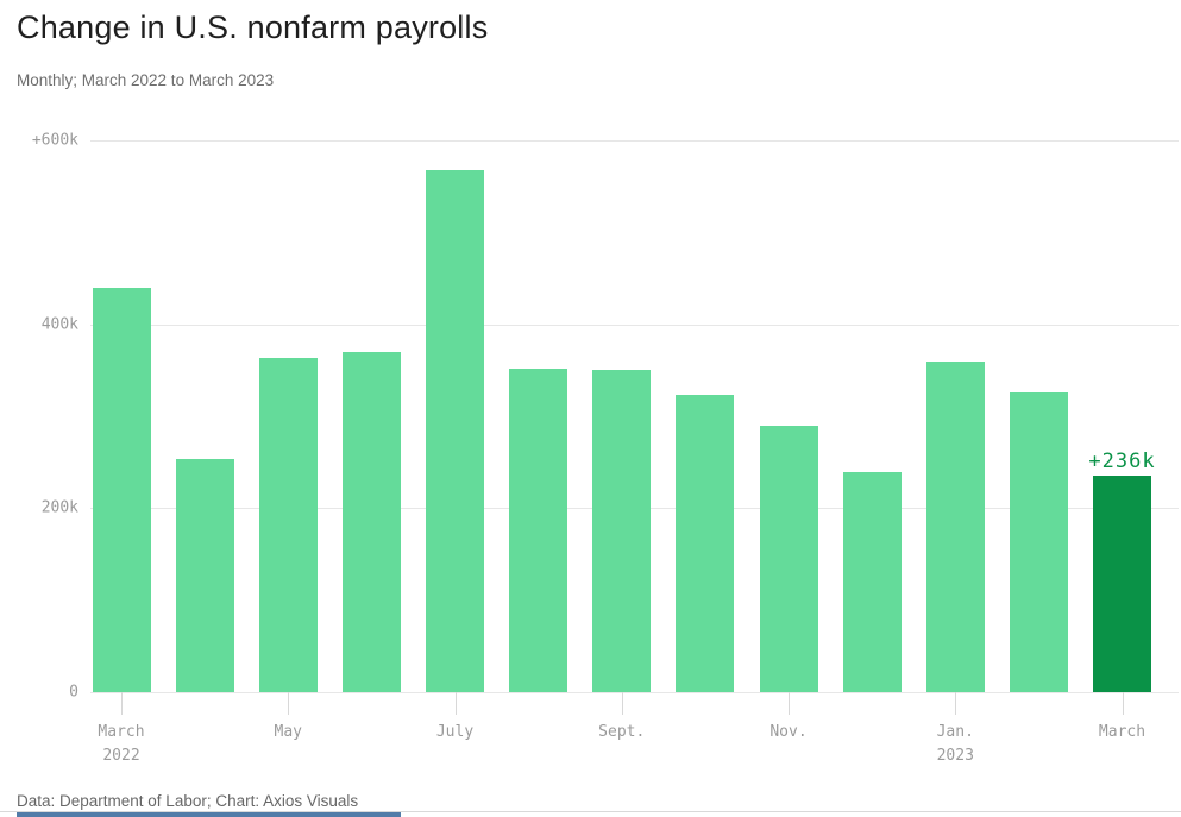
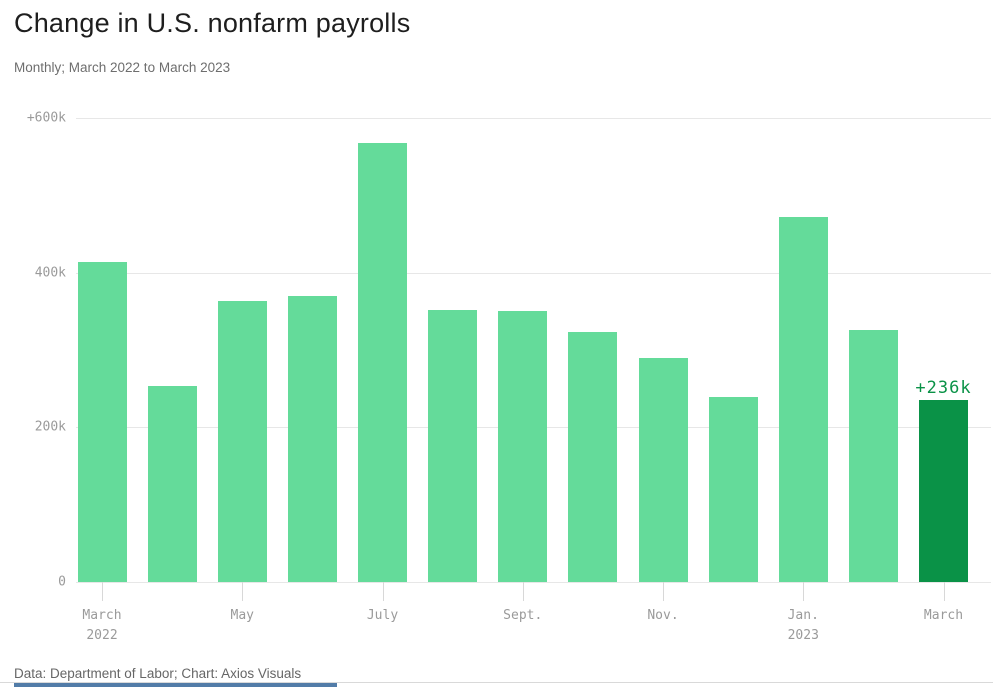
March 2022: 440k -> 410k
Jan. 2023: 360k -> 470k
